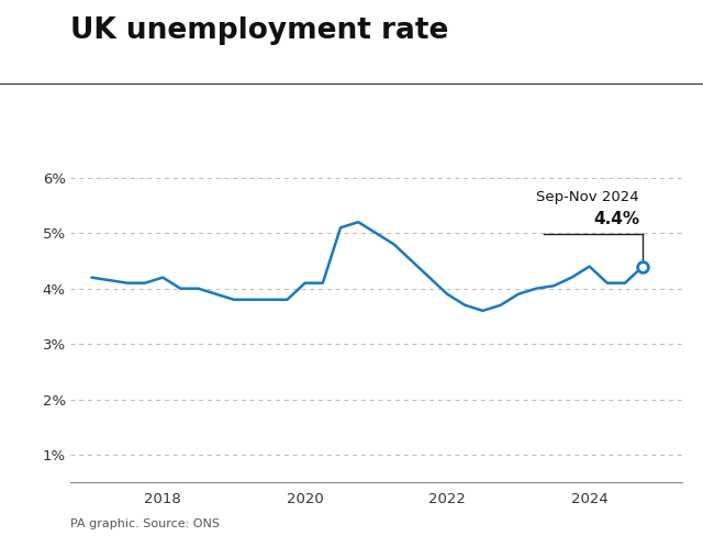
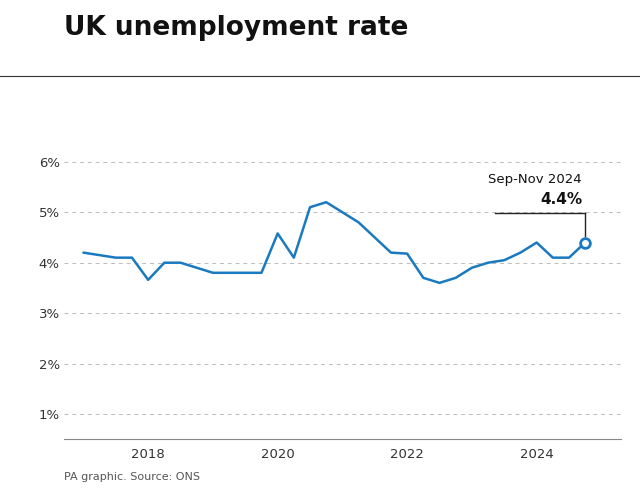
2018: 4.20% -> 3.66%
2020: 4.10% -> 4.58%
2022: 3.90% -> 4.18%
